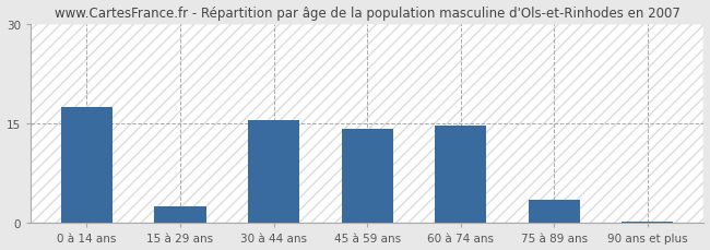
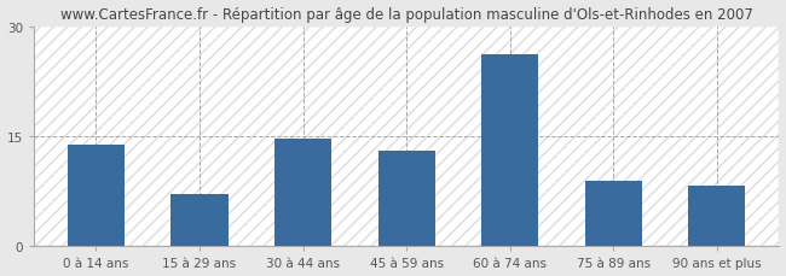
0 à 14 ans: 17.5 -> 13.8
15 à 29 ans: 2.5 -> 7.2
30 à 44 ans: 15.5 -> 14.6
45 à 59 ans: 14.2 -> 13.0
60 à 74 ans: 14.7 -> 26.2
75 à 89 ans: 3.5 -> 9.0
90 ans et plus: 0.3 -> 8.2
